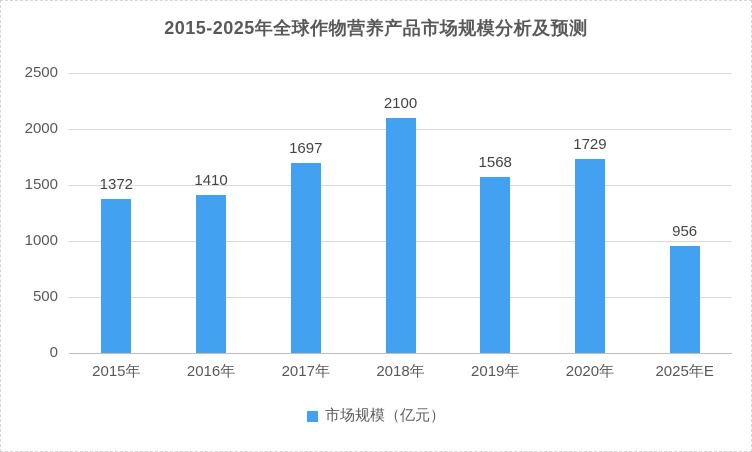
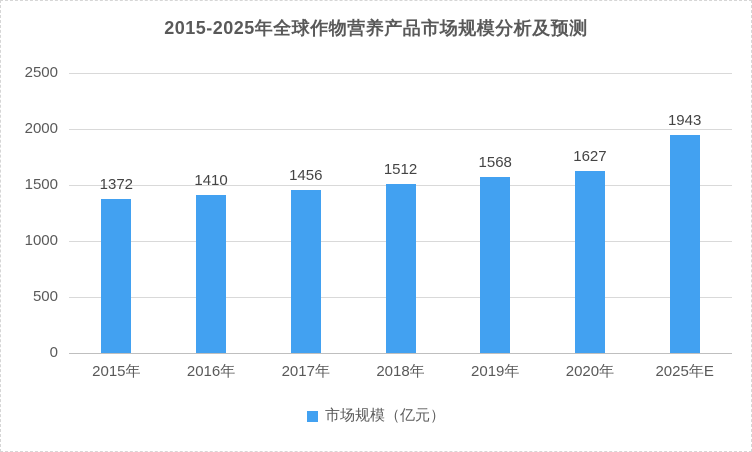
2017年: 1697 -> 1456
2018年: 2100 -> 1512
2020年: 1729 -> 1627
2025年E: 956 -> 1943
